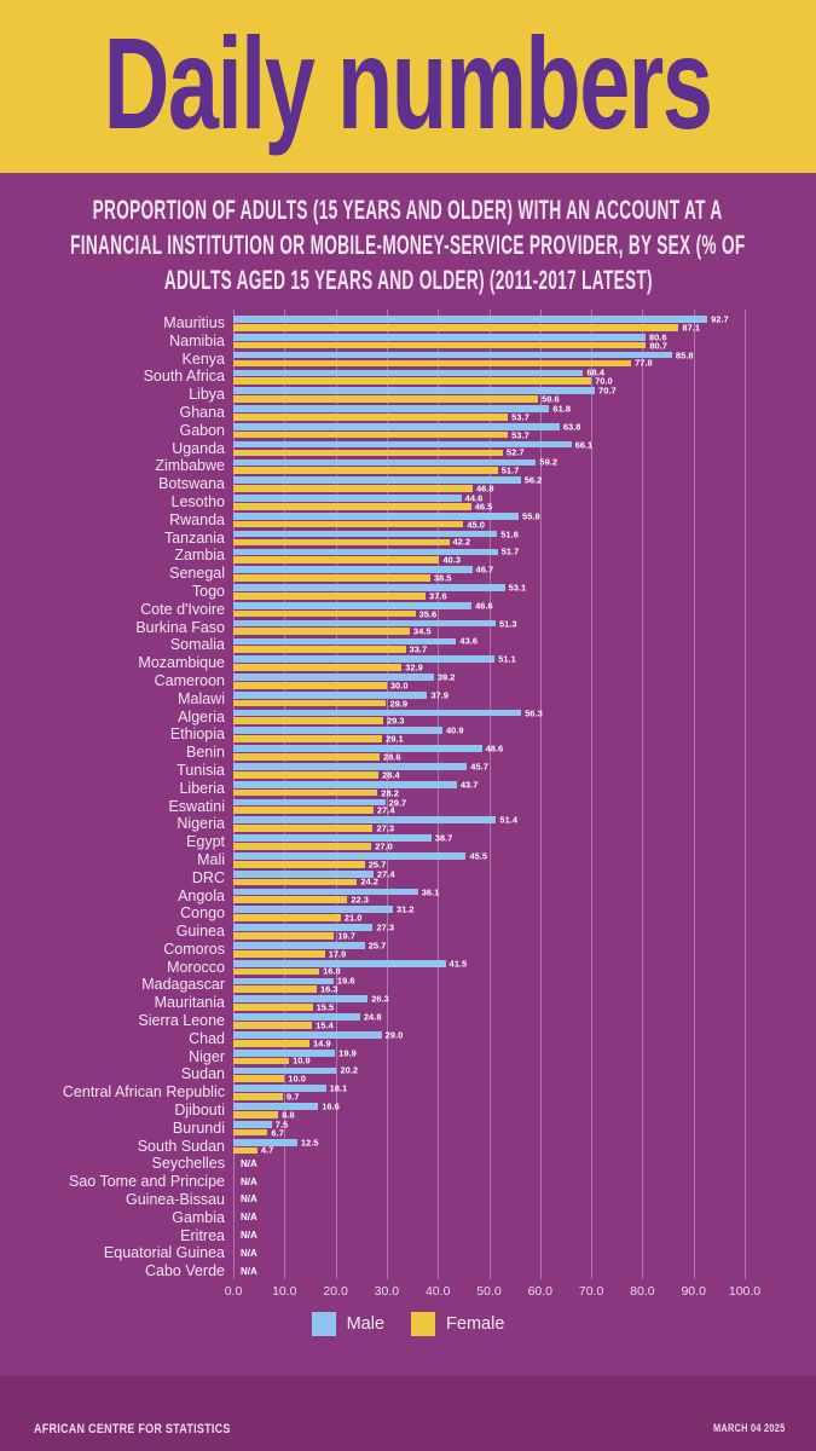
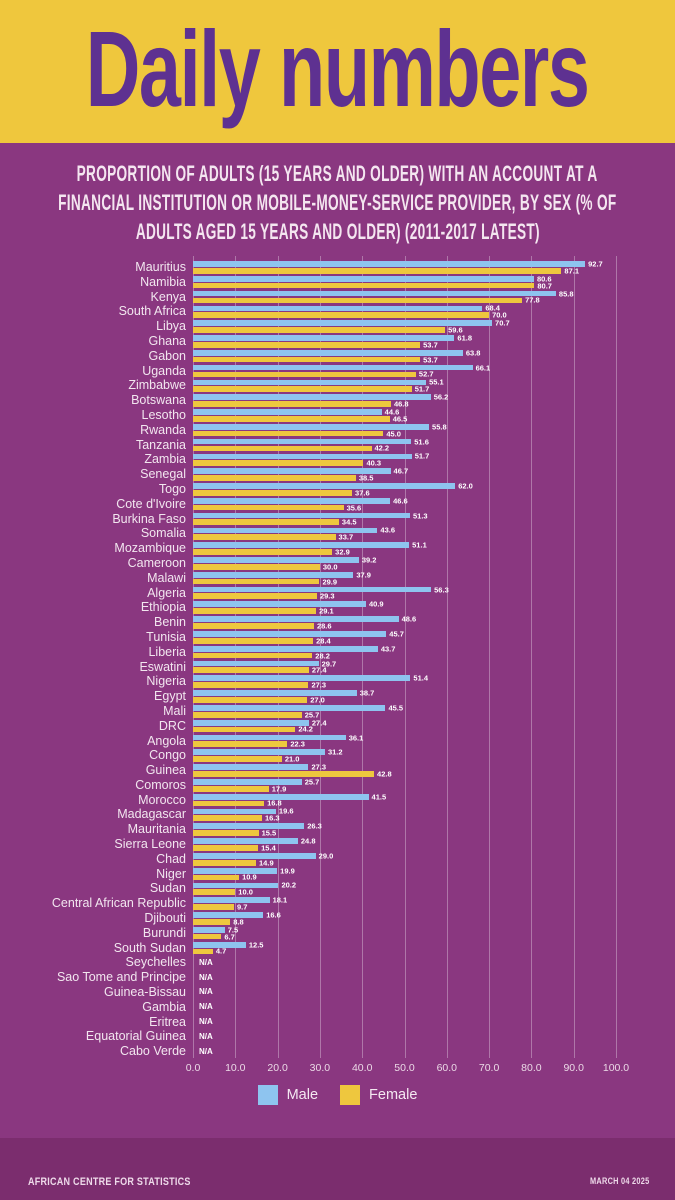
Male/Zimbabwe: 59.2 -> 55.1
Male/Togo: 53.1 -> 62.0
Female/Guinea: 19.7 -> 42.8
